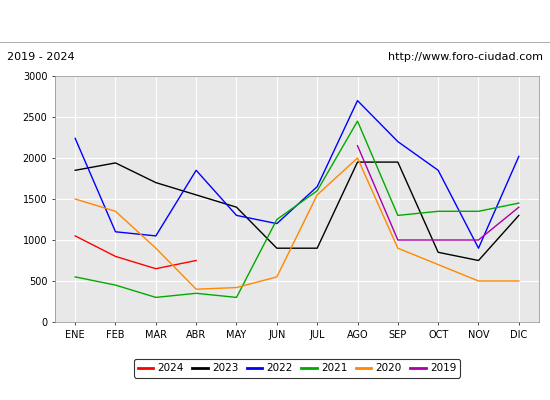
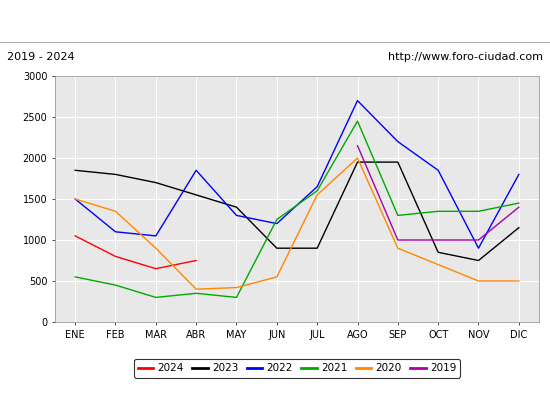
2022/ENE: 2240 -> 1500
2023/FEB: 1940 -> 1800
2023/DIC: 1300 -> 1150
2022/DIC: 2020 -> 1800
